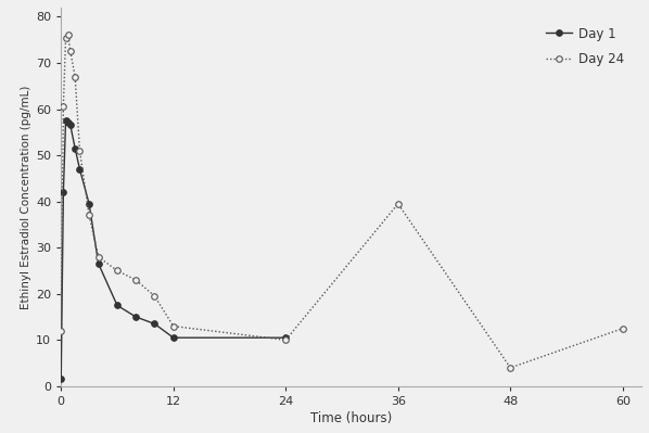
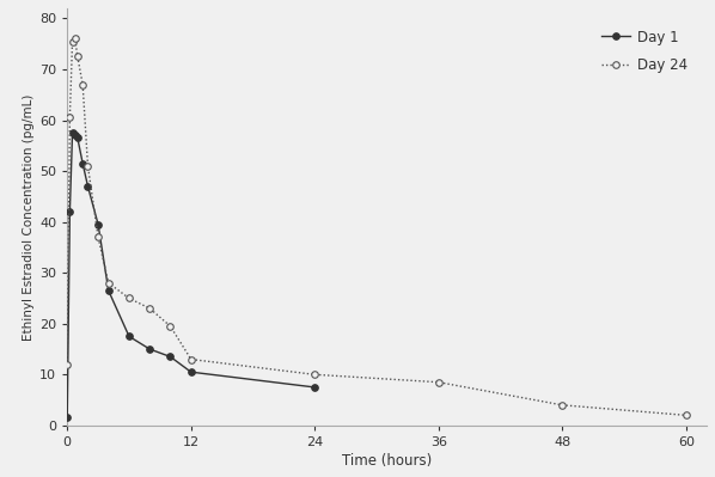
Day 1/24: 10.5 -> 7.5
Day 24/36: 39.5 -> 8.5
Day 24/60: 12.5 -> 2.0
